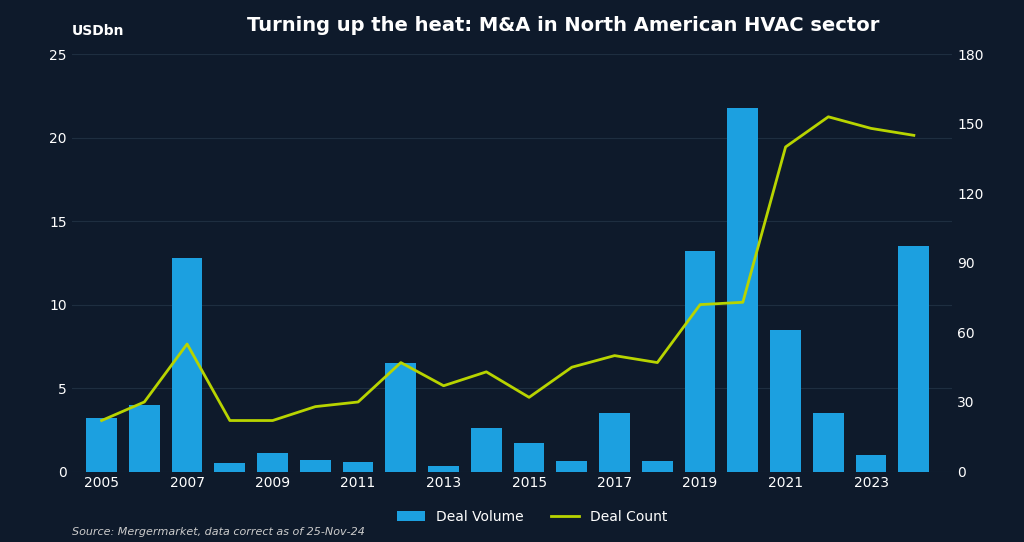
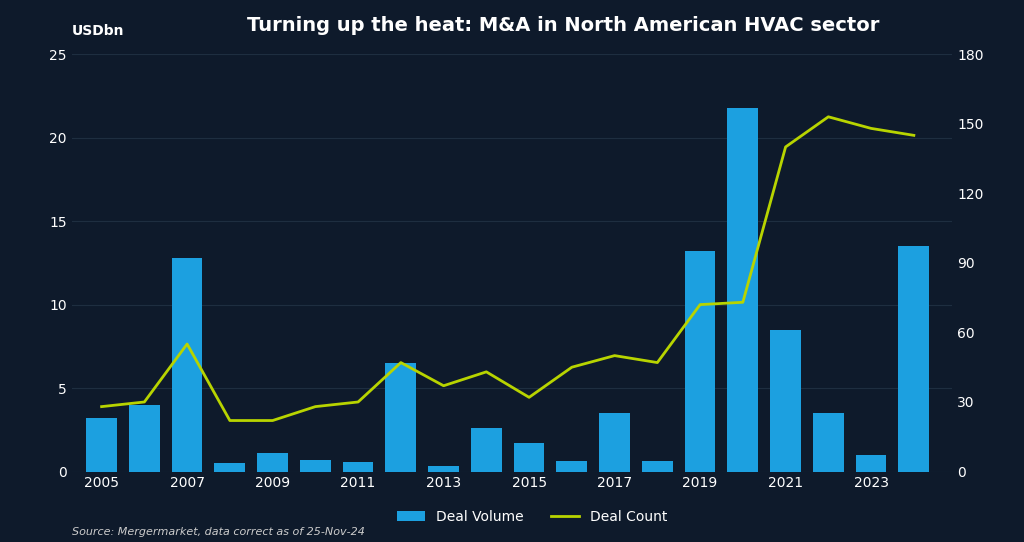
Deal Count/2005: 22 -> 28
